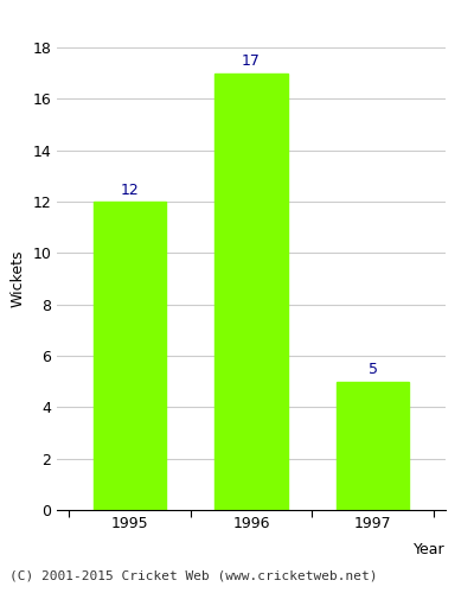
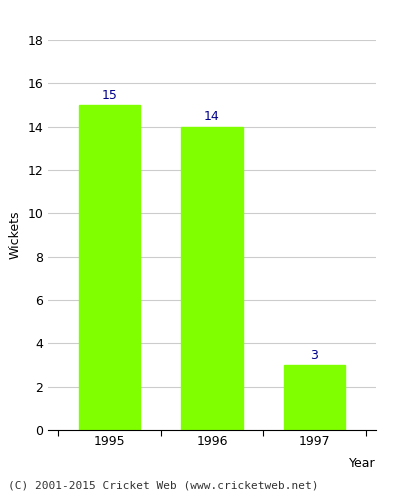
1995: 12 -> 15
1996: 17 -> 14
1997: 5 -> 3
